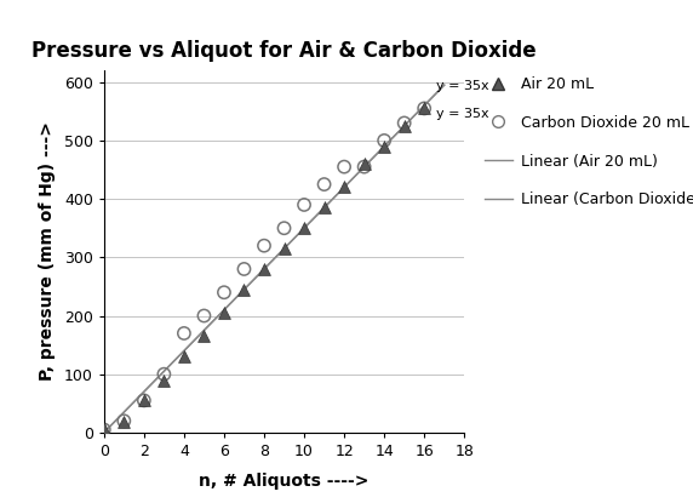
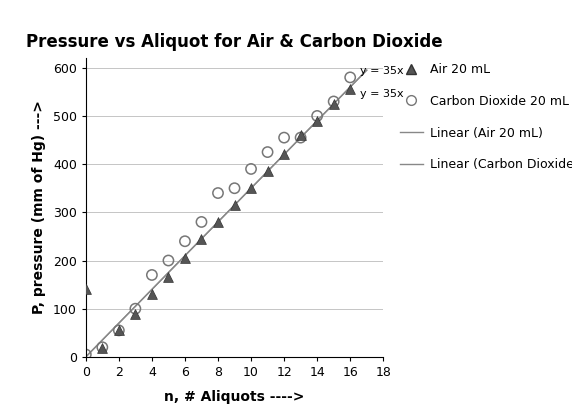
Air 20 mL/0: 5 -> 140
Carbon Dioxide 20 mL/8: 320 -> 340
Carbon Dioxide 20 mL/16: 555 -> 580
